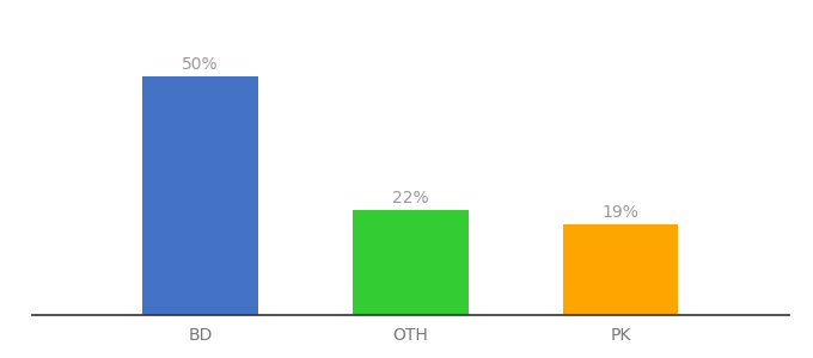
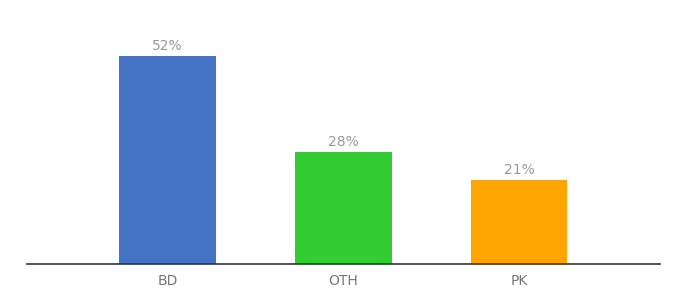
BD: 50% -> 52%
OTH: 22% -> 28%
PK: 19% -> 21%
